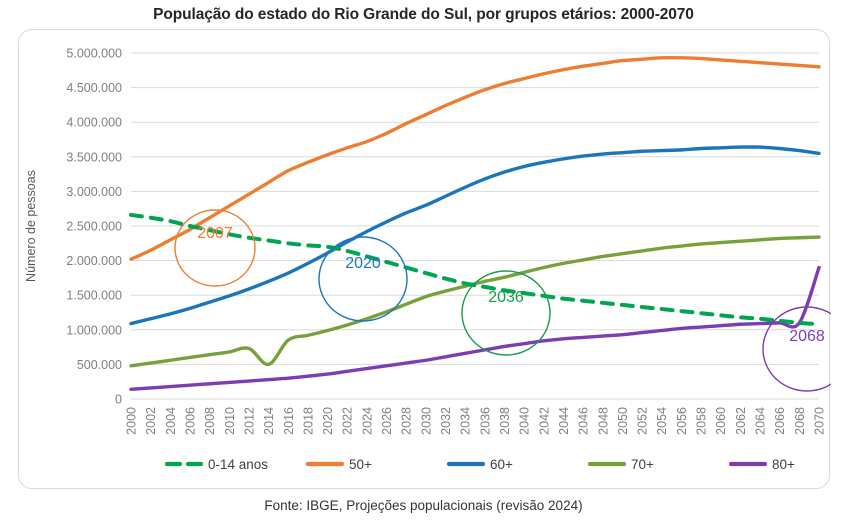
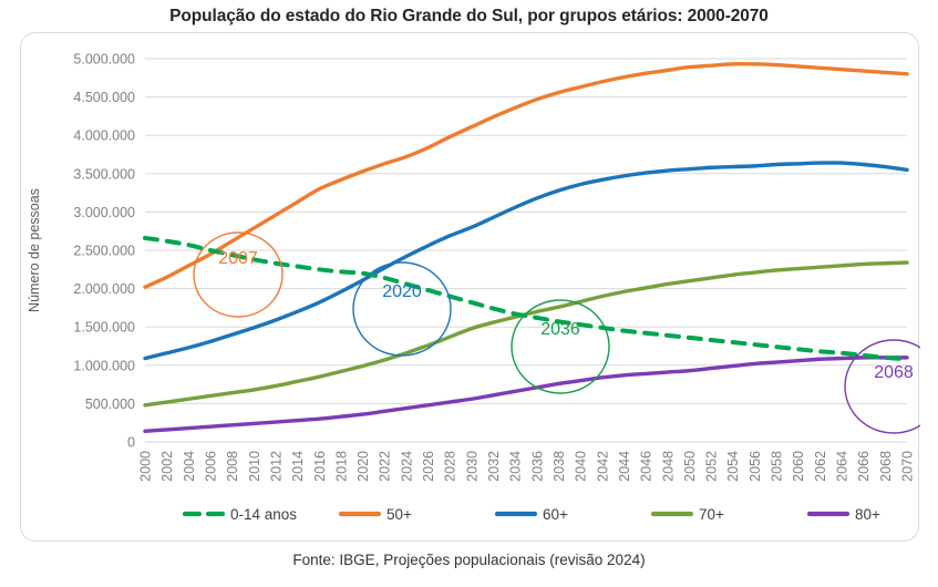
70+/2014: 500000 -> 800000
80+/2070: 1900000 -> 1100000
